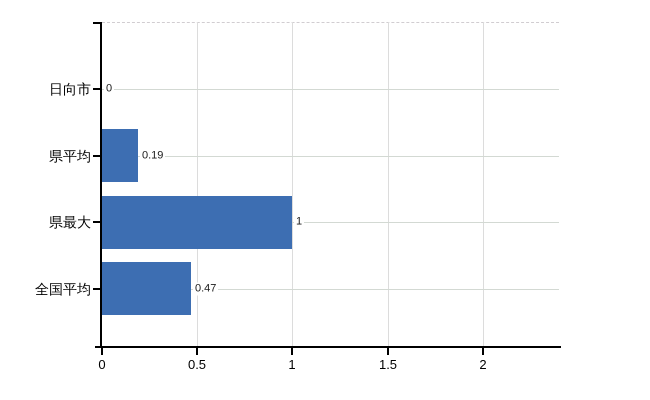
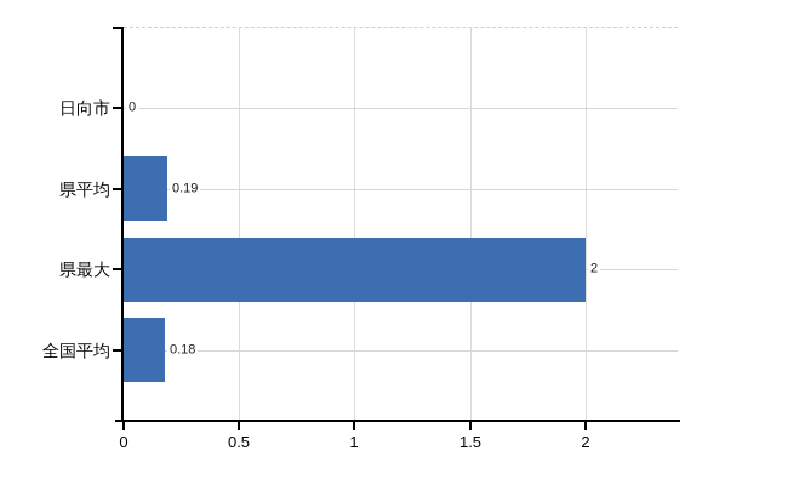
県最大: 1 -> 2
全国平均: 0.47 -> 0.18
